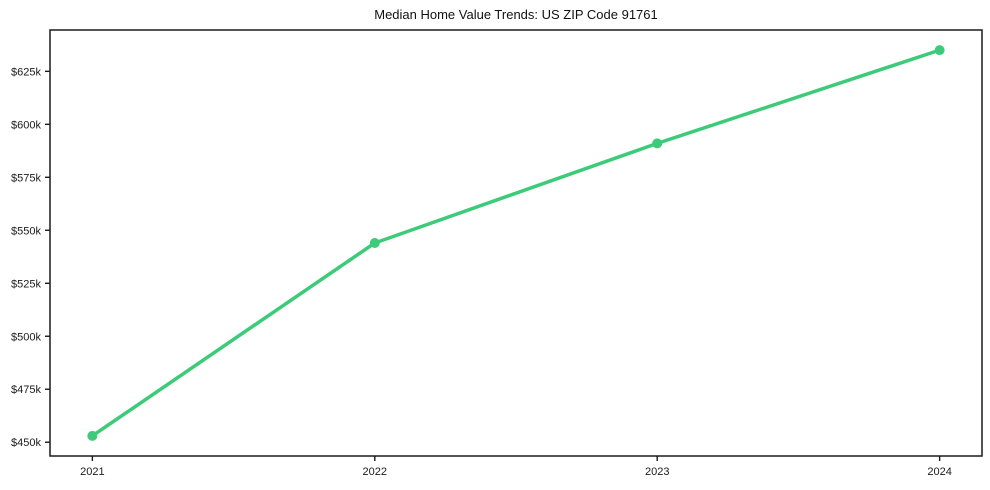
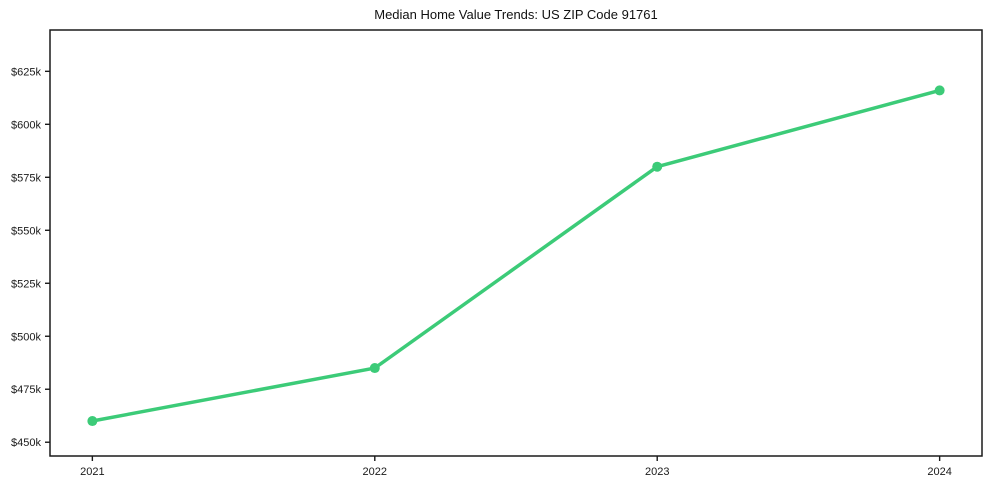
2021: $453k -> $460k
2022: $544k -> $485k
2023: $591k -> $580k
2024: $635k -> $616k
